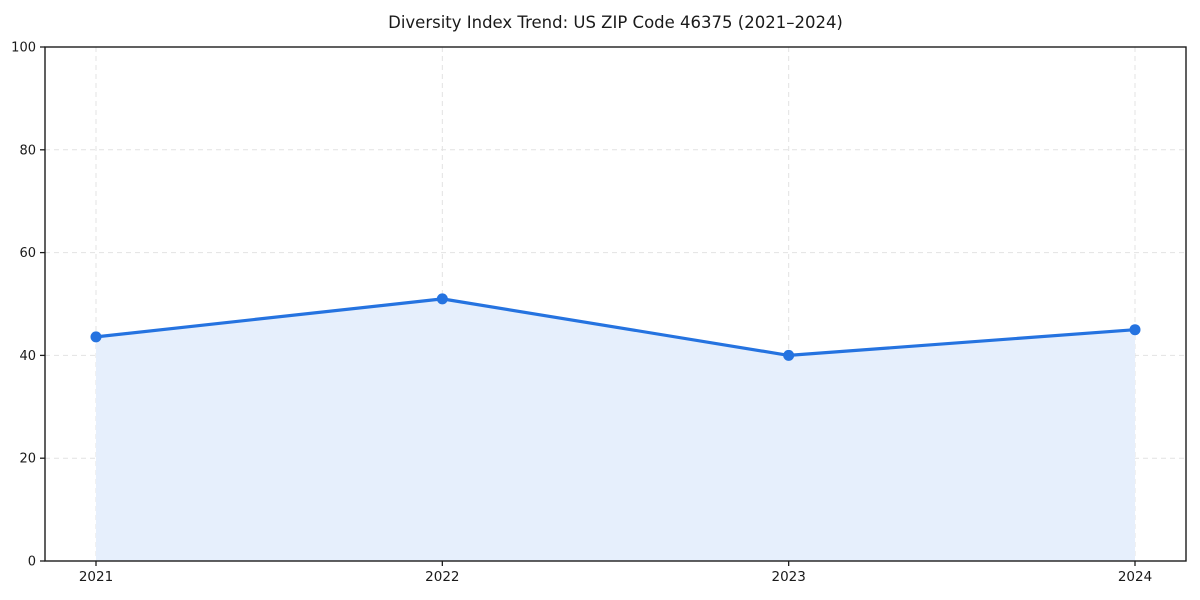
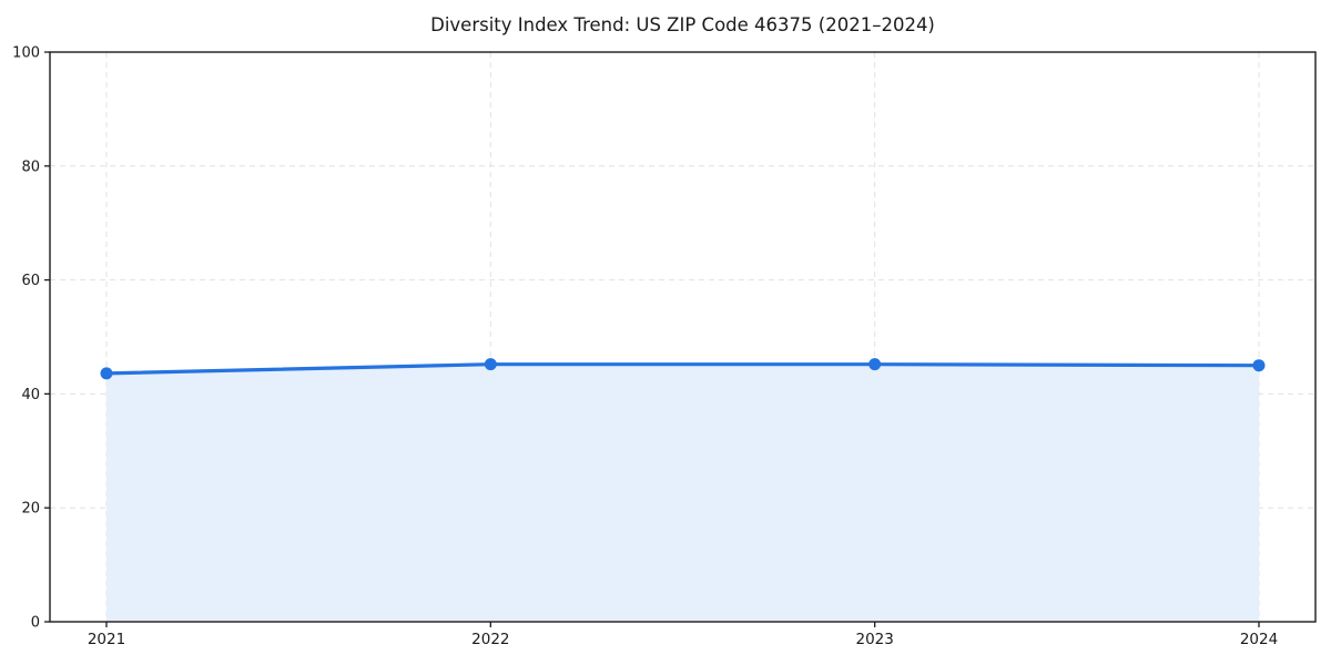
2022: 51 -> 45
2023: 40 -> 45
